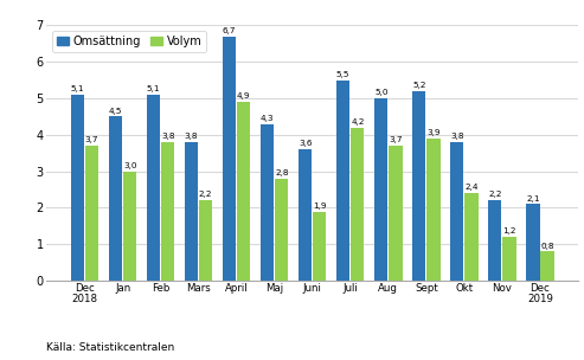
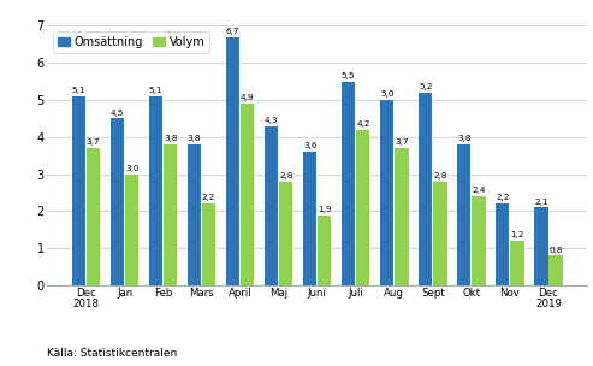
Volym/Sept: 3,9 -> 2,8
